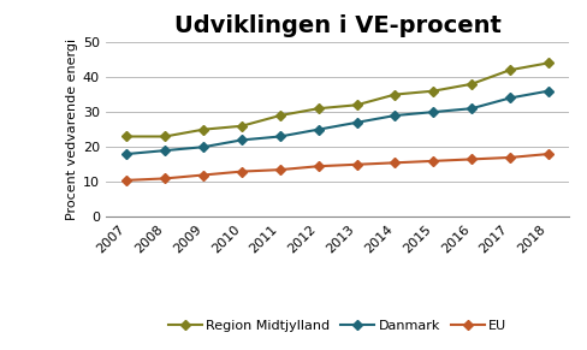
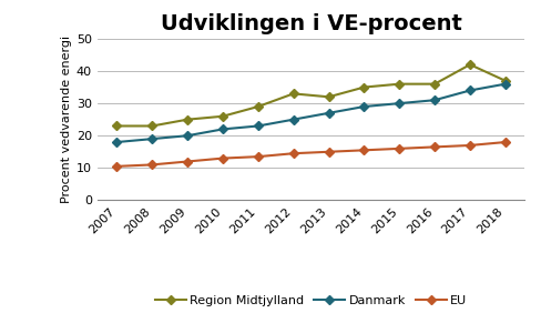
Region Midtjylland/2012: 31 -> 33
Region Midtjylland/2016: 38 -> 36
Region Midtjylland/2018: 44 -> 37
